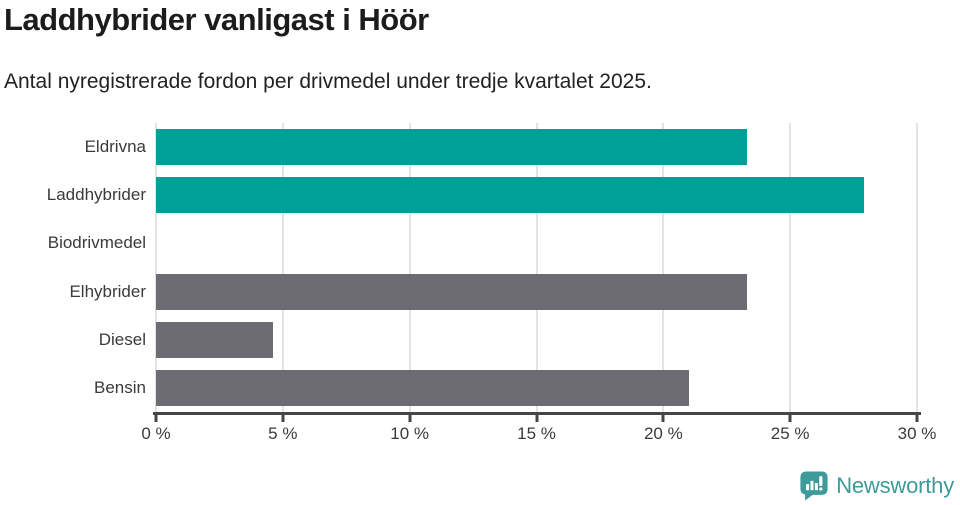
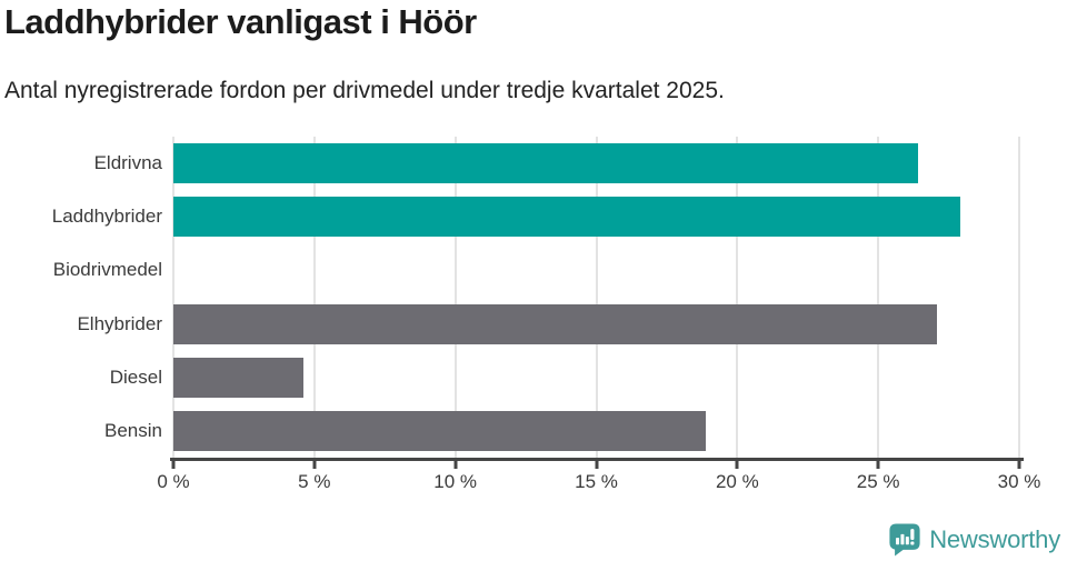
Eldrivna: 23.3% -> 26.4%
Elhybrider: 23.3% -> 27.1%
Bensin: 21.0% -> 18.9%
